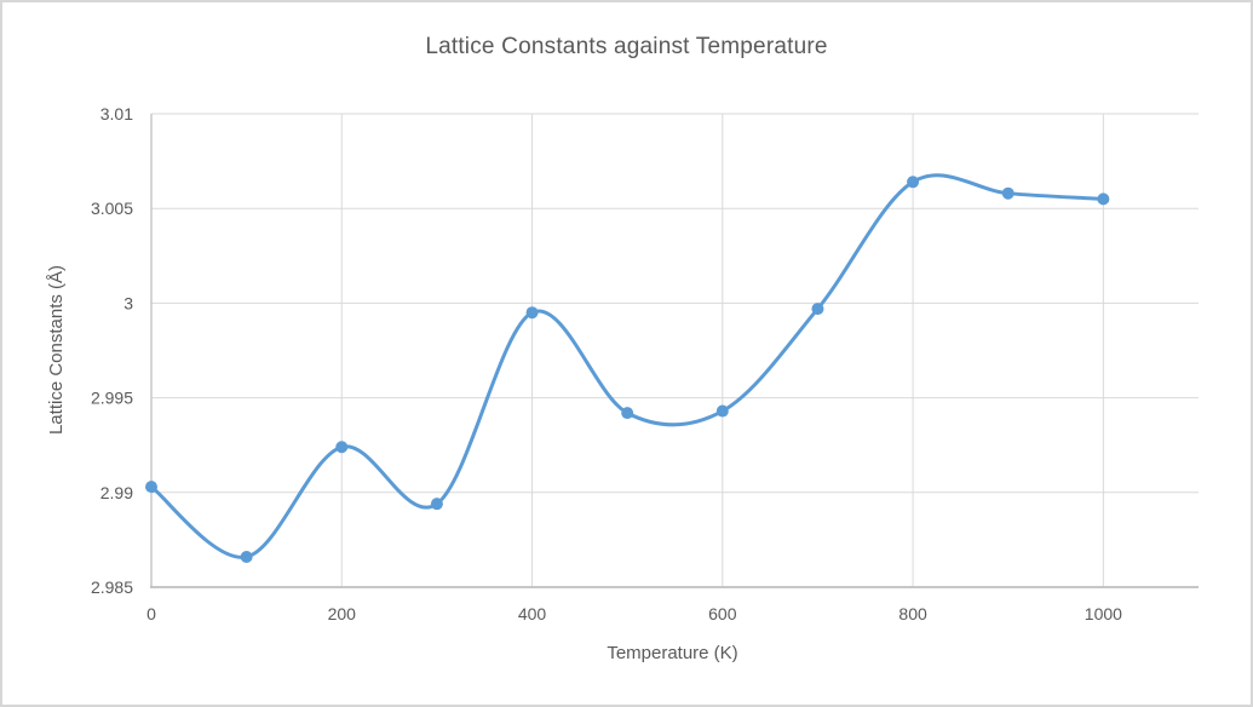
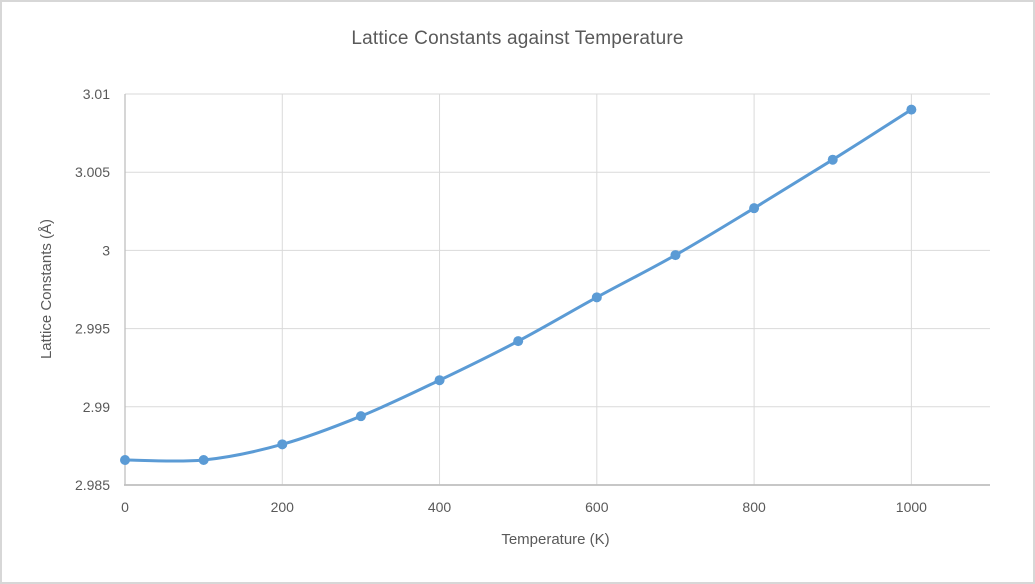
0: 2.9903 -> 2.9866
200: 2.9924 -> 2.9876
400: 2.9995 -> 2.9917
600: 2.9943 -> 2.9970
800: 3.0064 -> 3.0027
1000: 3.0055 -> 3.0090
